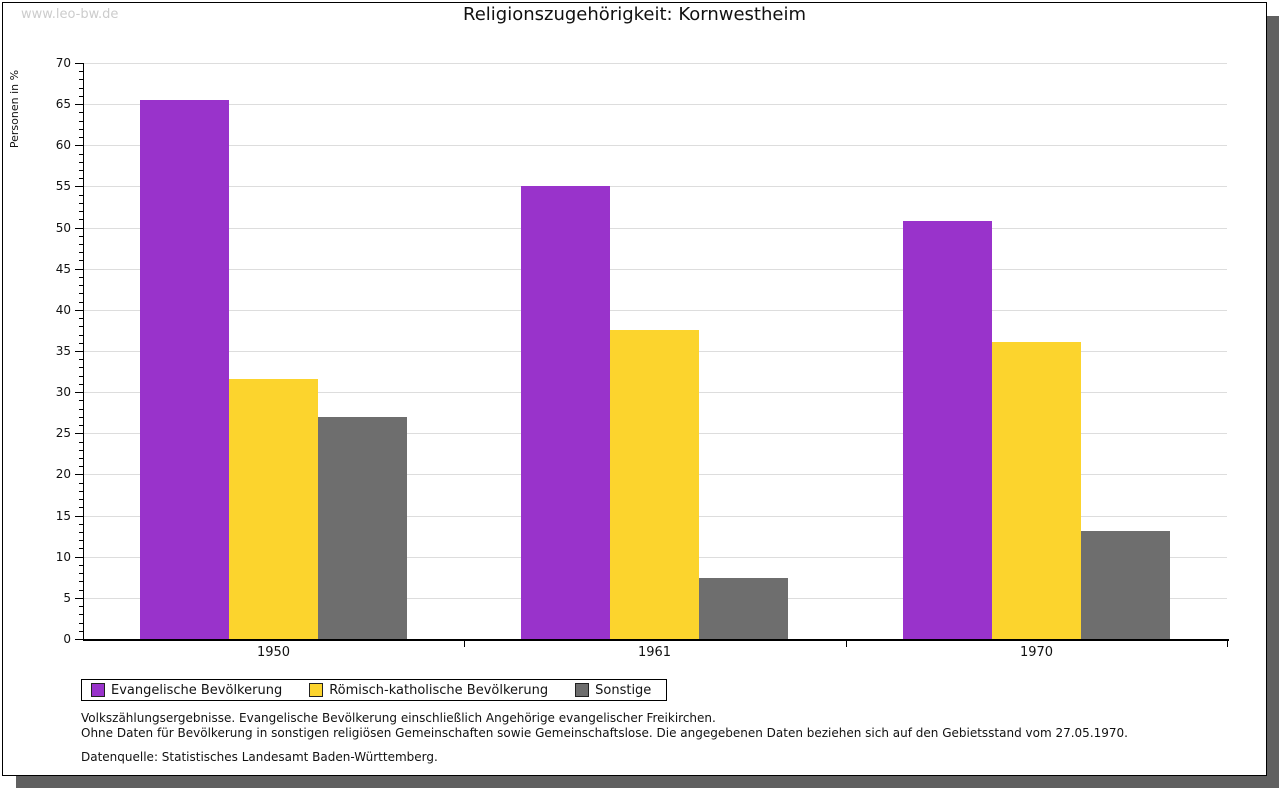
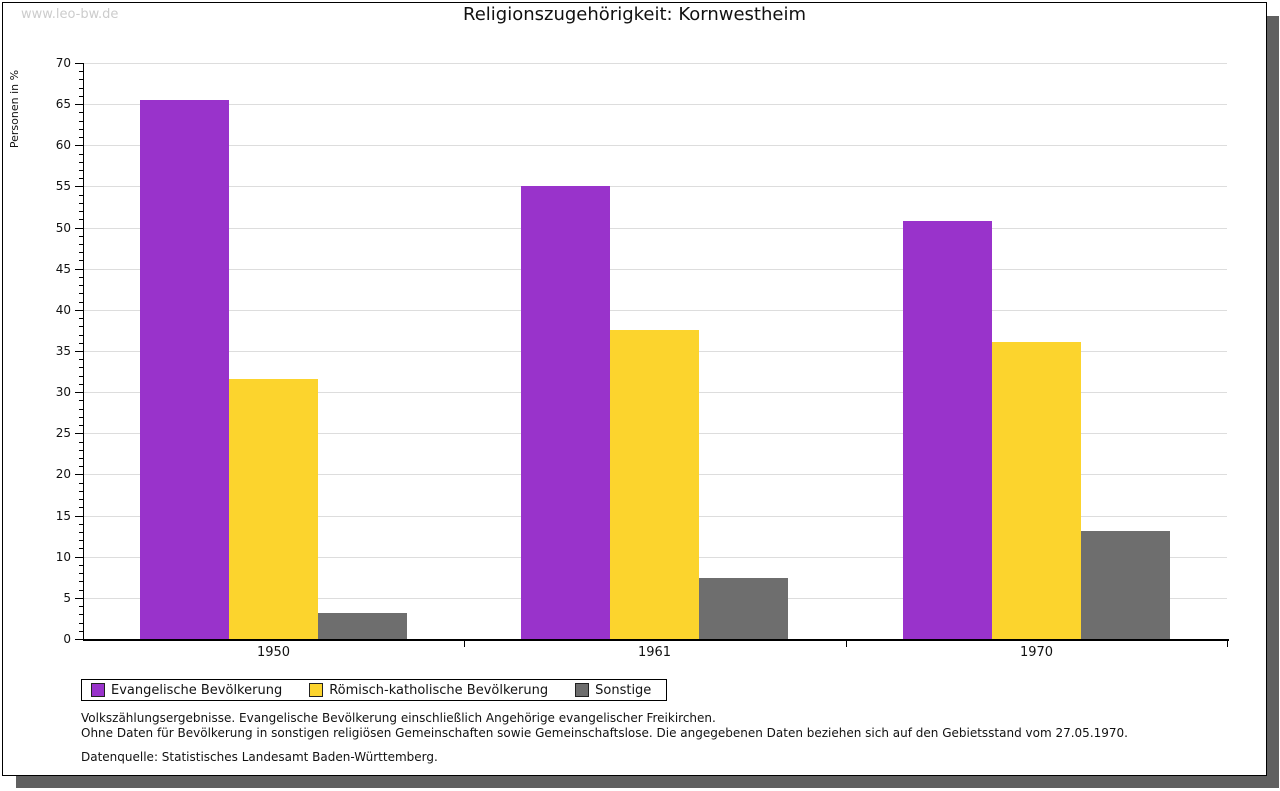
Sonstige/1950: 27 -> 3
